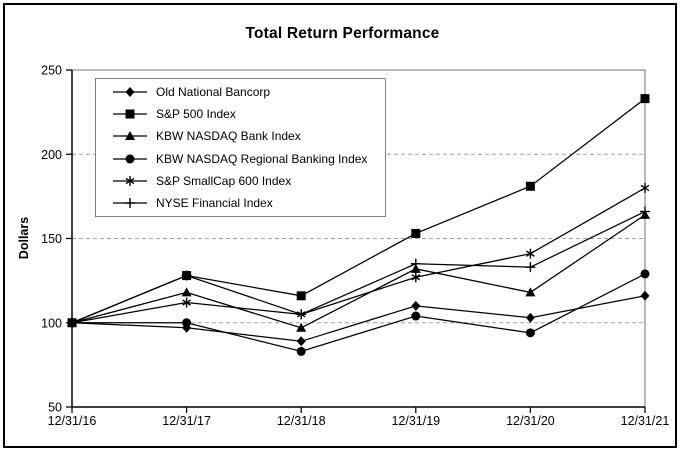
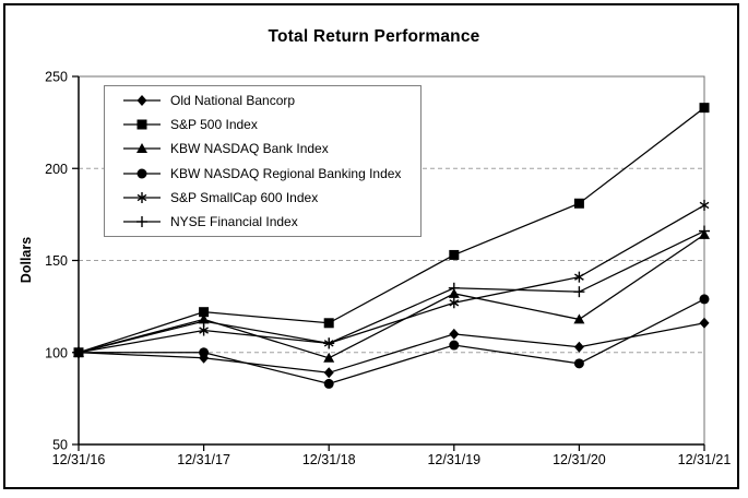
S&P 500 Index/12/31/17: 128 -> 122
NYSE Financial Index/12/31/17: 128 -> 117
